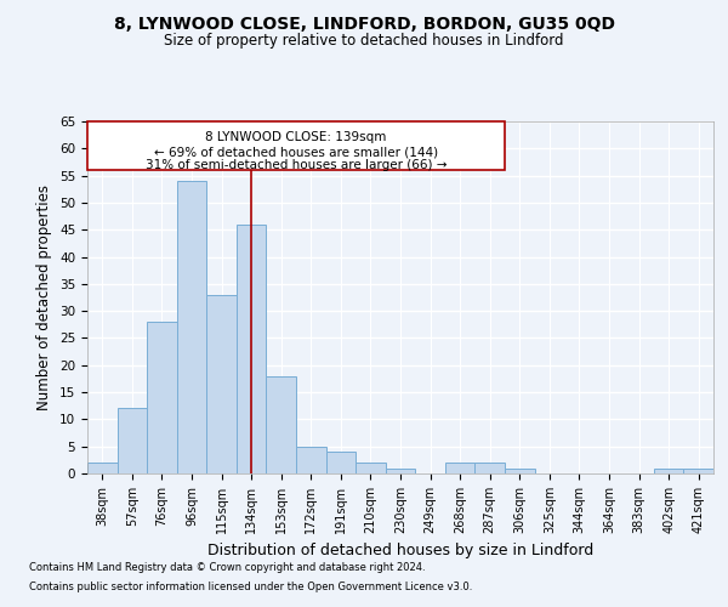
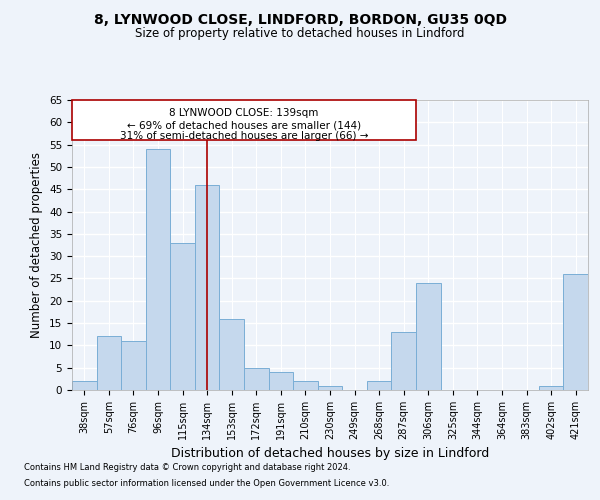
76sqm: 28 -> 11
153sqm: 18 -> 16
287sqm: 2 -> 13
306sqm: 1 -> 24
421sqm: 1 -> 26
